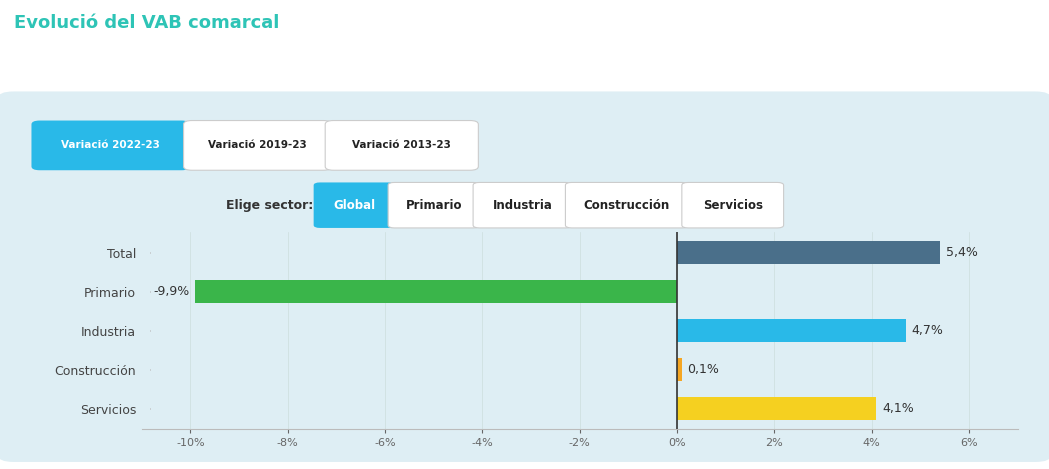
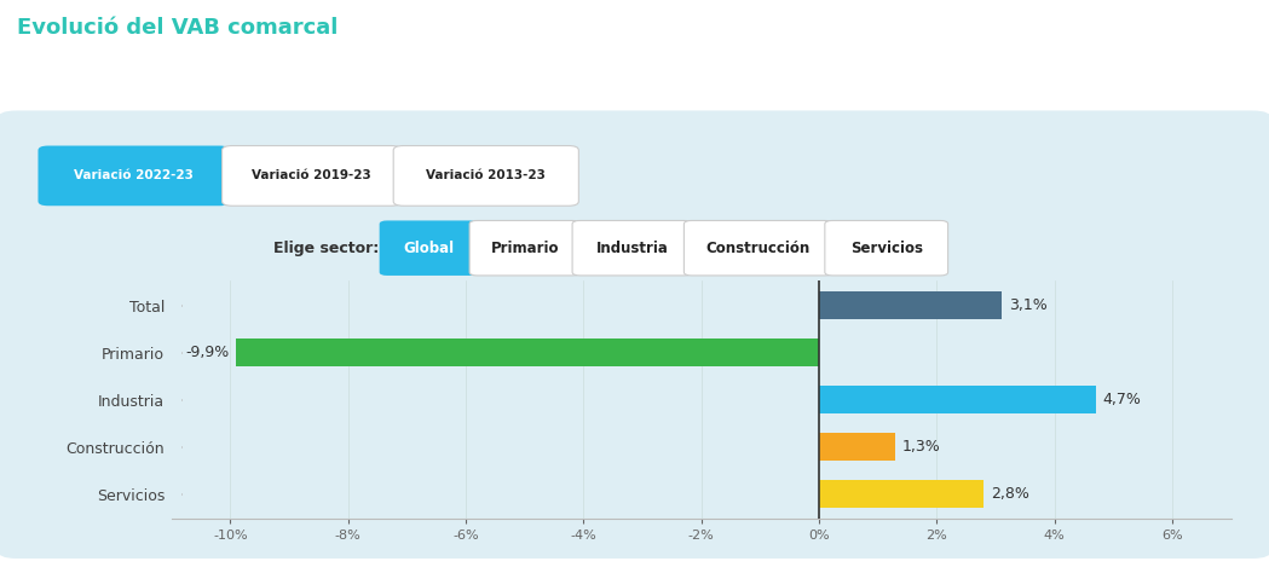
Total: 5,4% -> 3,1%
Construcción: 0,1% -> 1,3%
Servicios: 4,1% -> 2,8%
